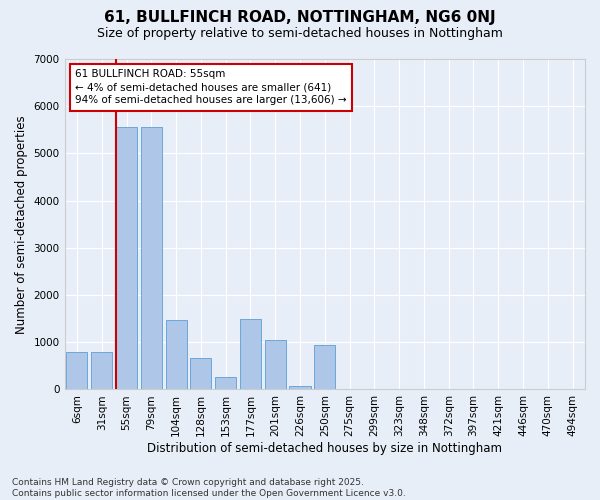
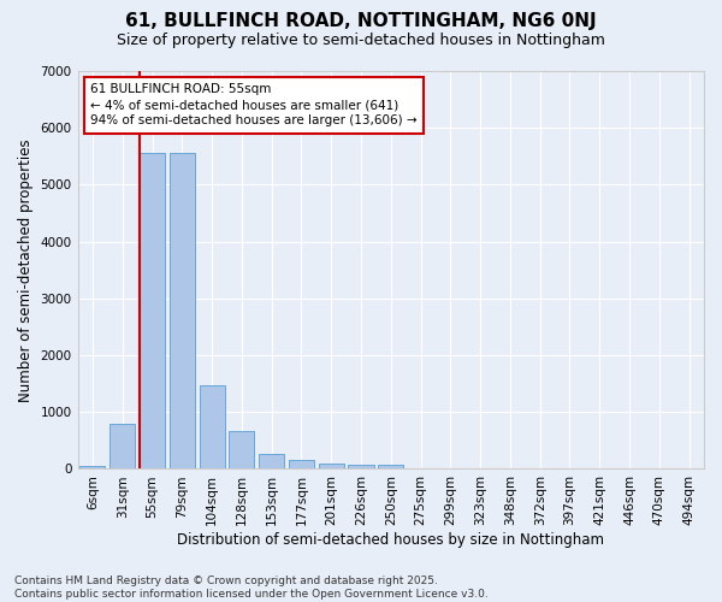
6sqm: 800 -> 50
177sqm: 1500 -> 150
201sqm: 1050 -> 100
250sqm: 950 -> 70
